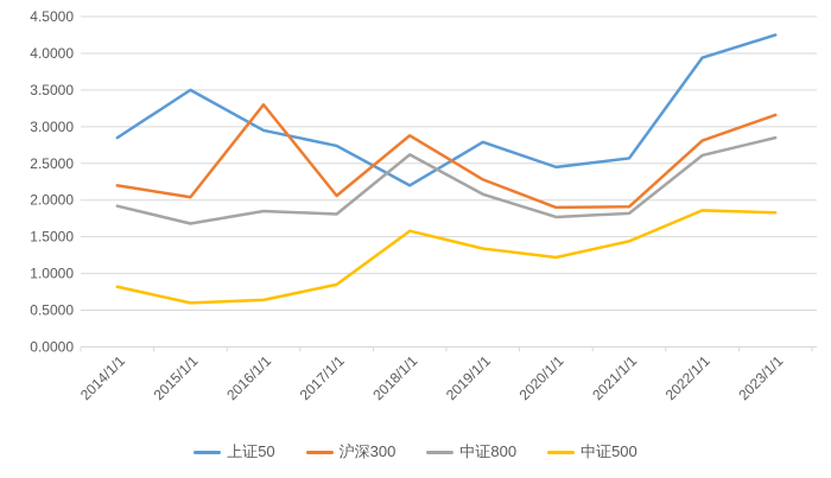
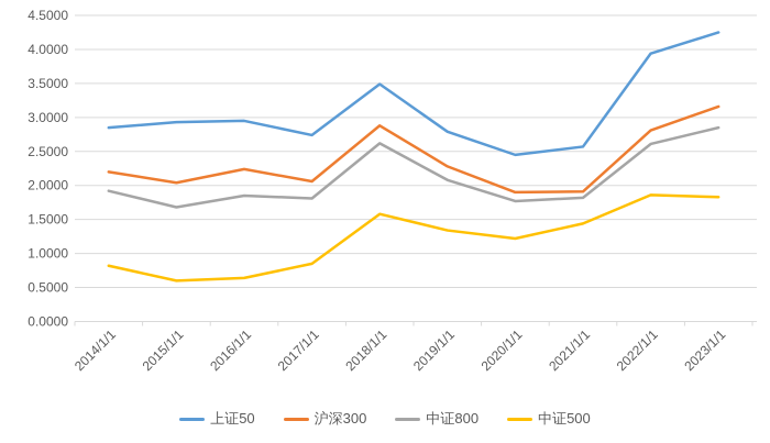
上证50/2015/1/1: 3.5 -> 2.9
沪深300/2016/1/1: 3.3 -> 2.2
上证50/2018/1/1: 2.2 -> 3.5
